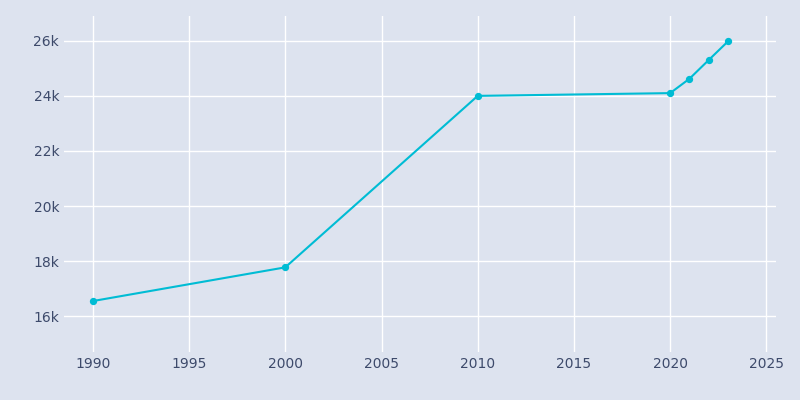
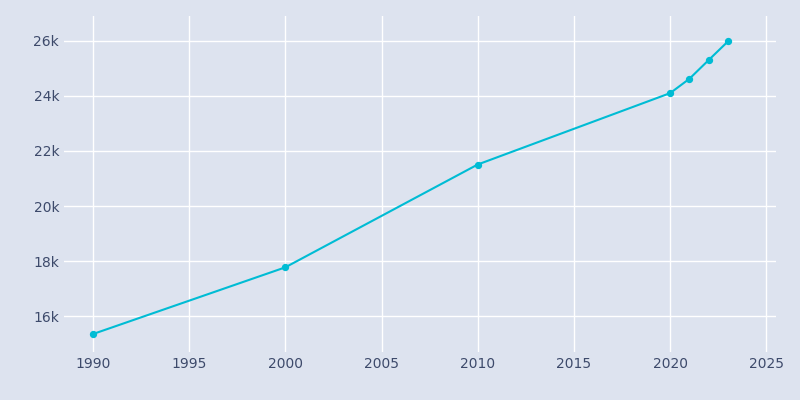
1990: 16.55k -> 15.35k
2010: 24.00k -> 21.51k
